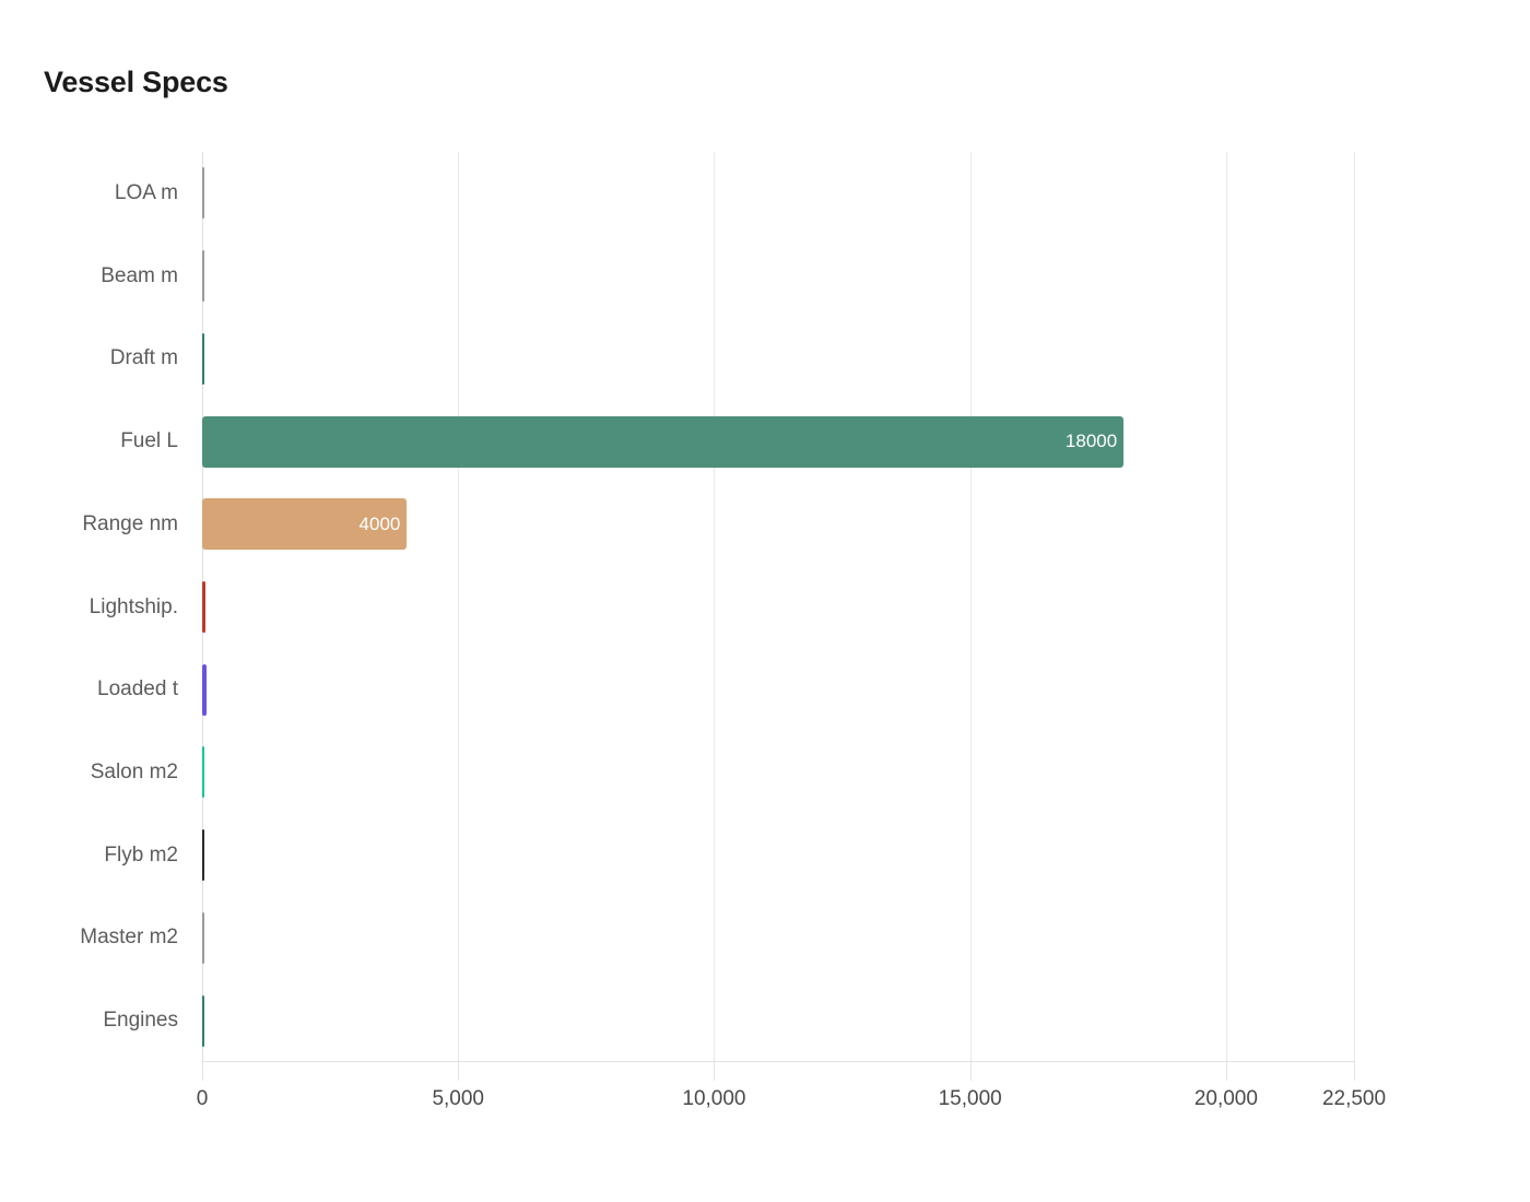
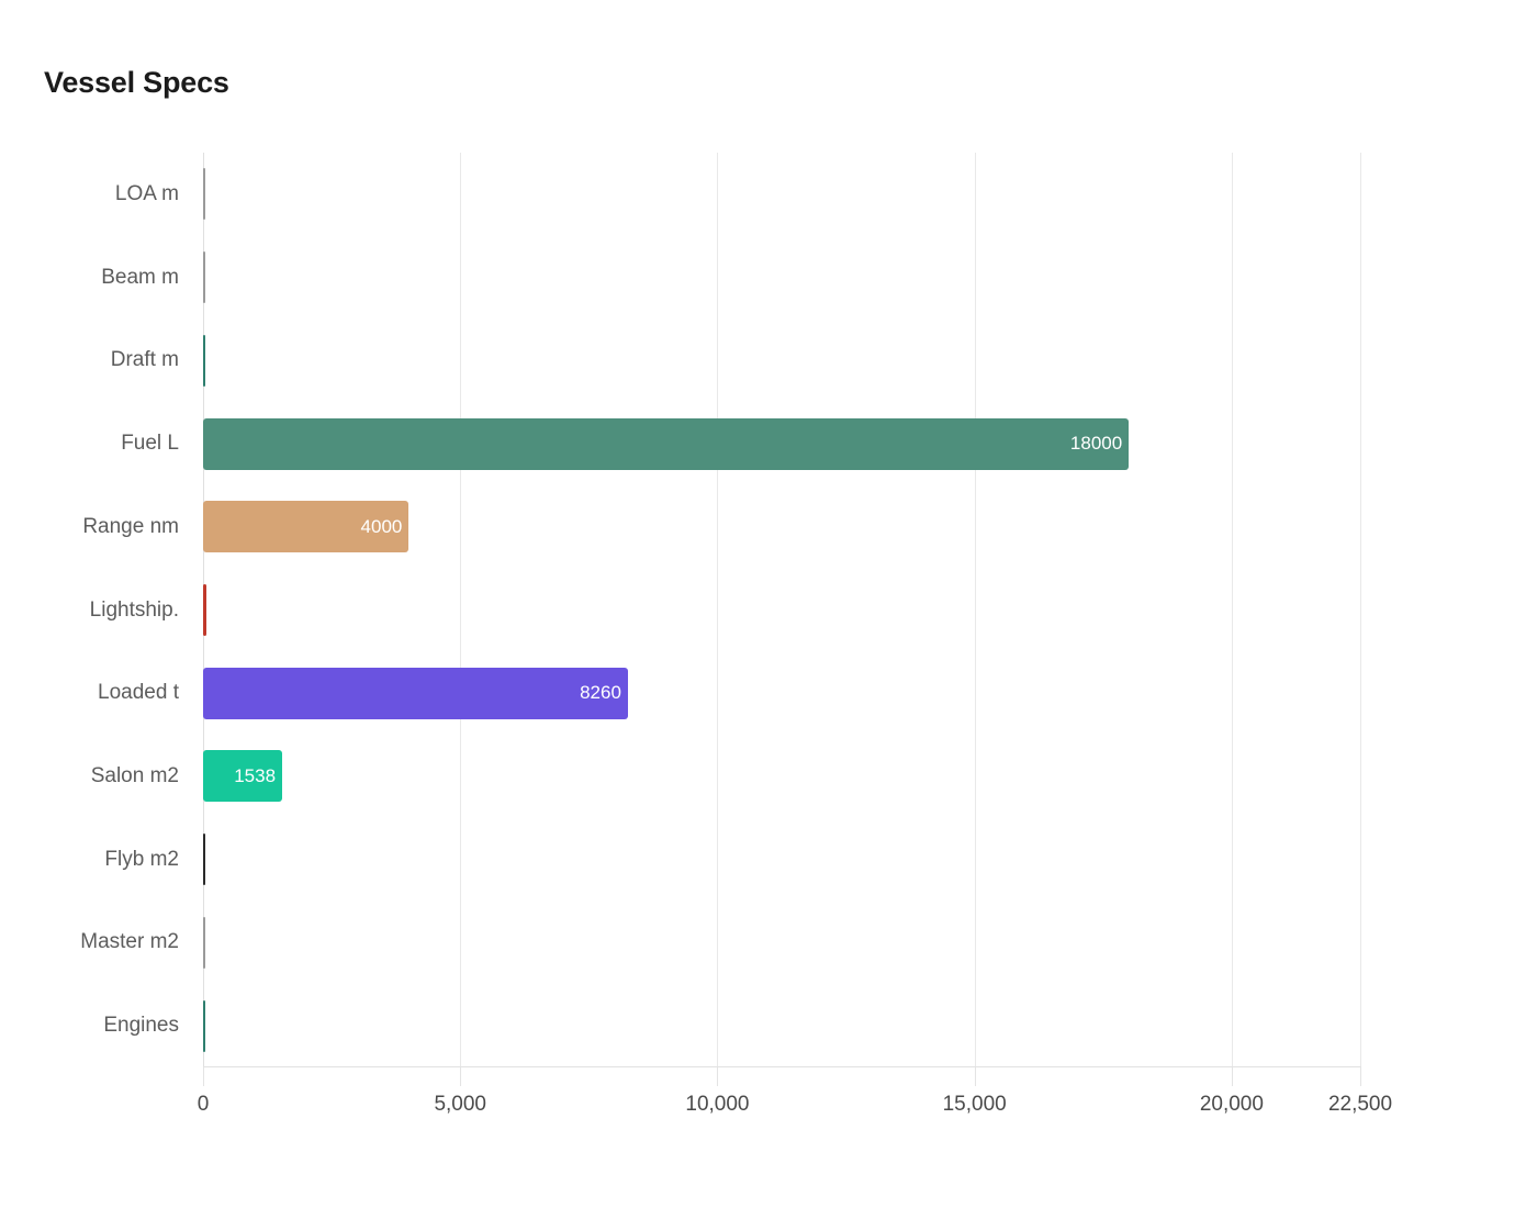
Loaded t: 95 -> 8260
Salon m2: 48 -> 1538
